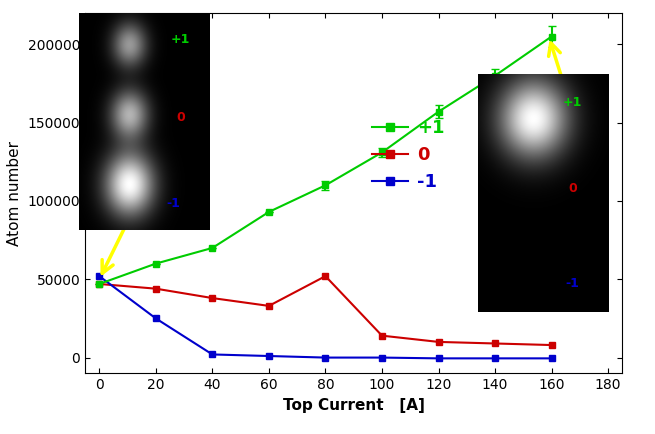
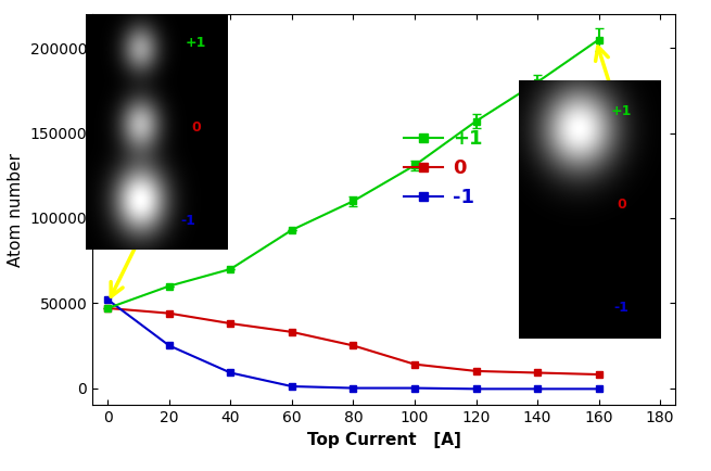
-1/40: 2000 -> 9000
0/80: 52000 -> 25000
